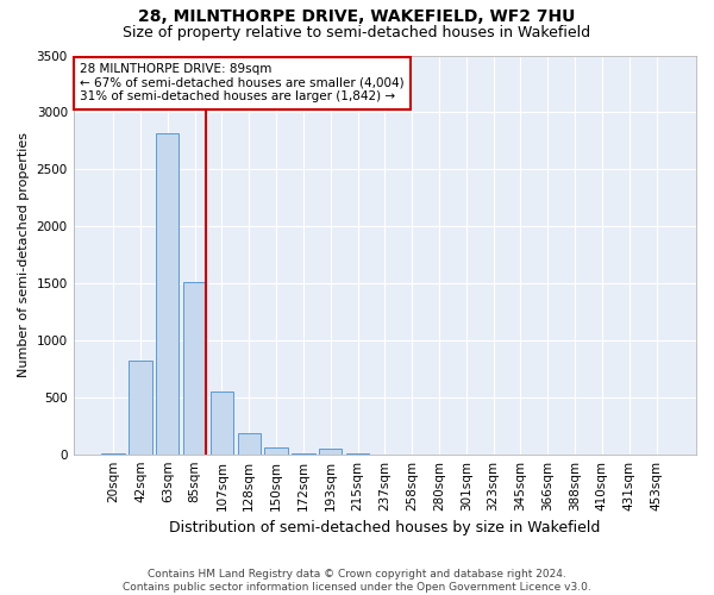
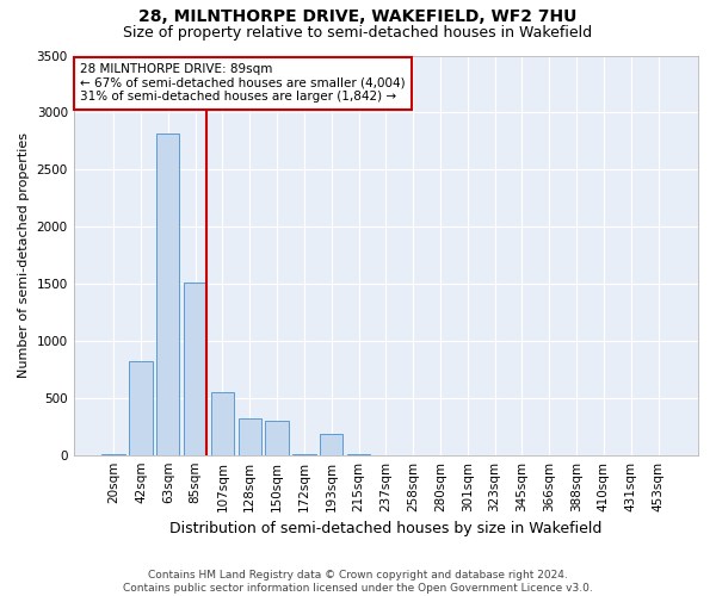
128sqm: 180 -> 320
150sqm: 60 -> 300
193sqm: 40 -> 180
